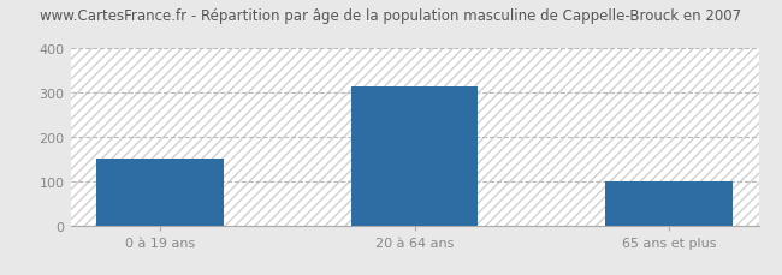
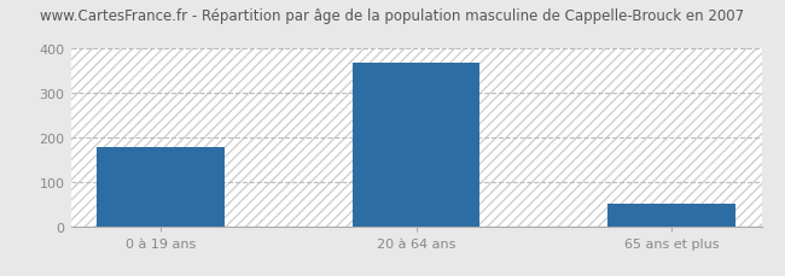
0 à 19 ans: 150 -> 177
20 à 64 ans: 315 -> 368
65 ans et plus: 100 -> 50
